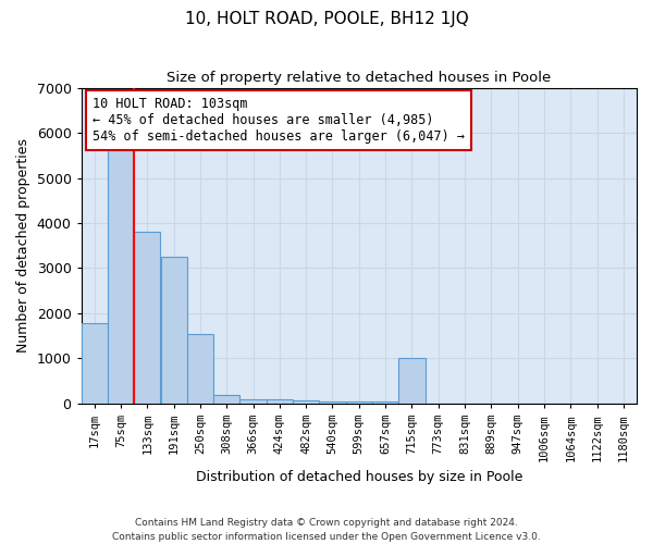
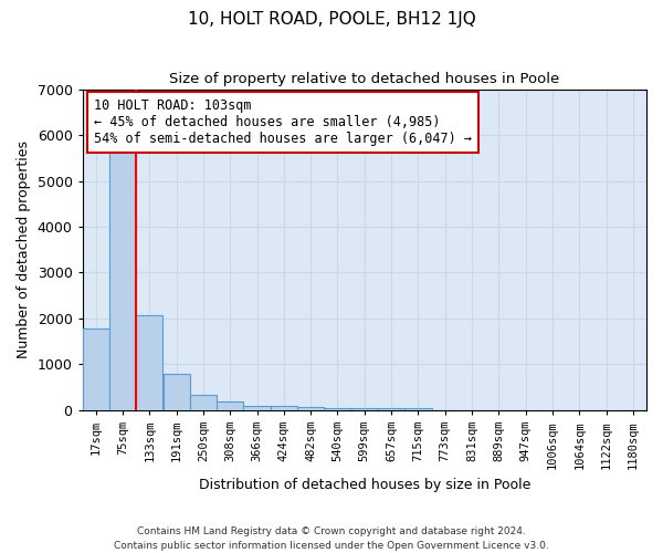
133sqm: 3800 -> 2070
191sqm: 3250 -> 800
250sqm: 1550 -> 340
715sqm: 1000 -> 50
